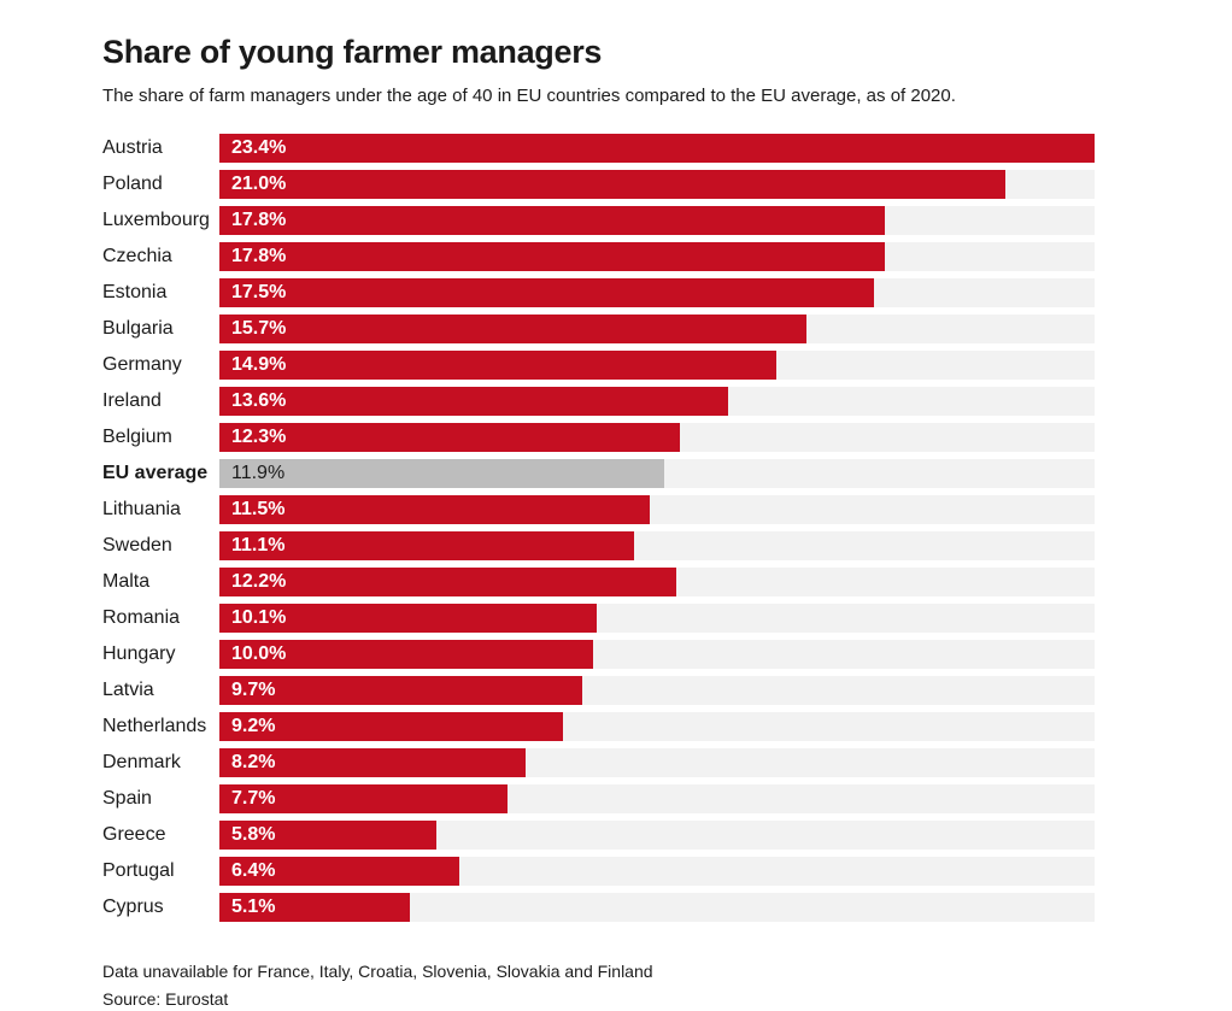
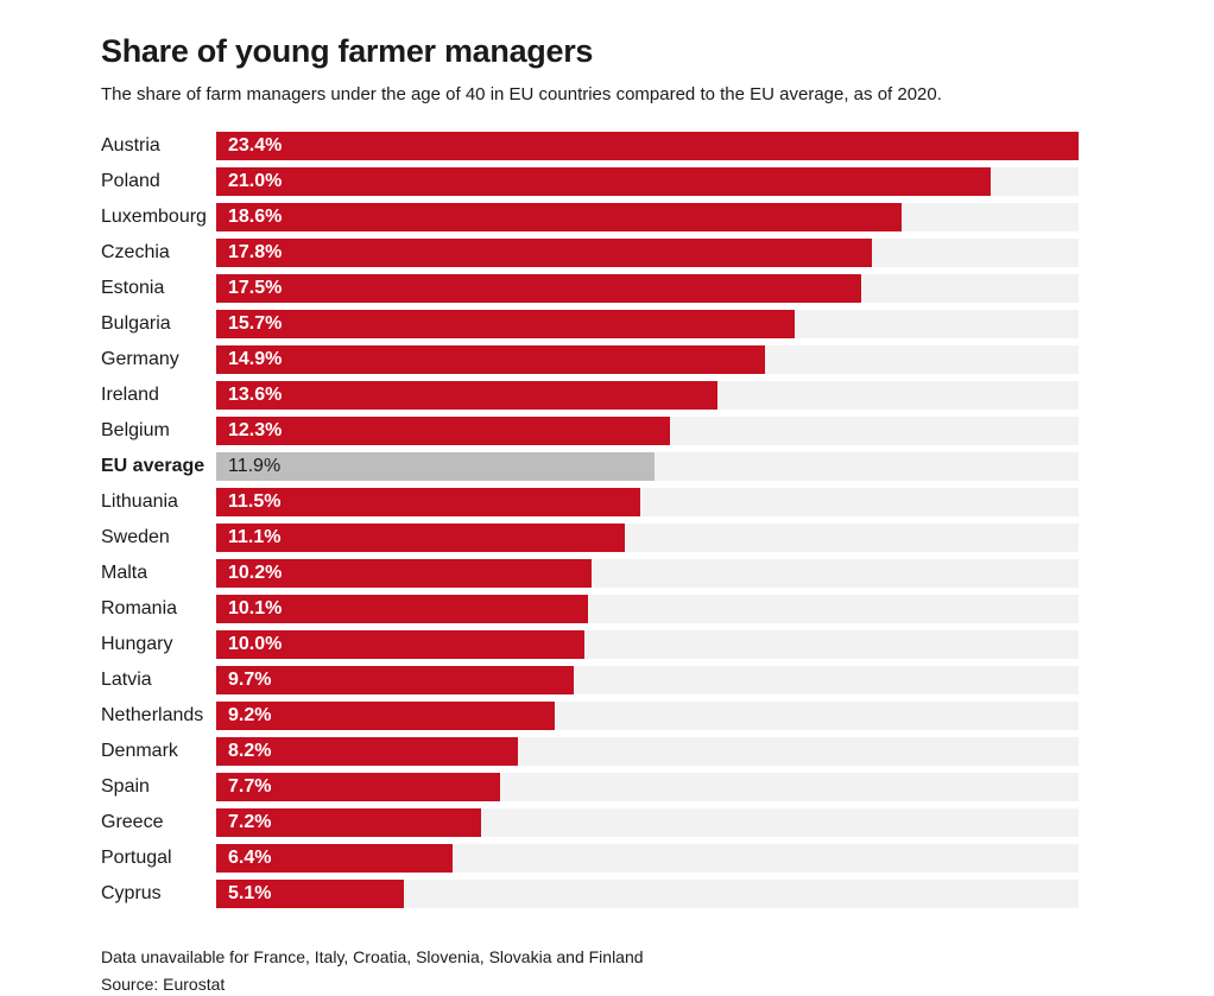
Luxembourg: 17.8% -> 18.6%
Malta: 12.2% -> 10.2%
Greece: 5.8% -> 7.2%
